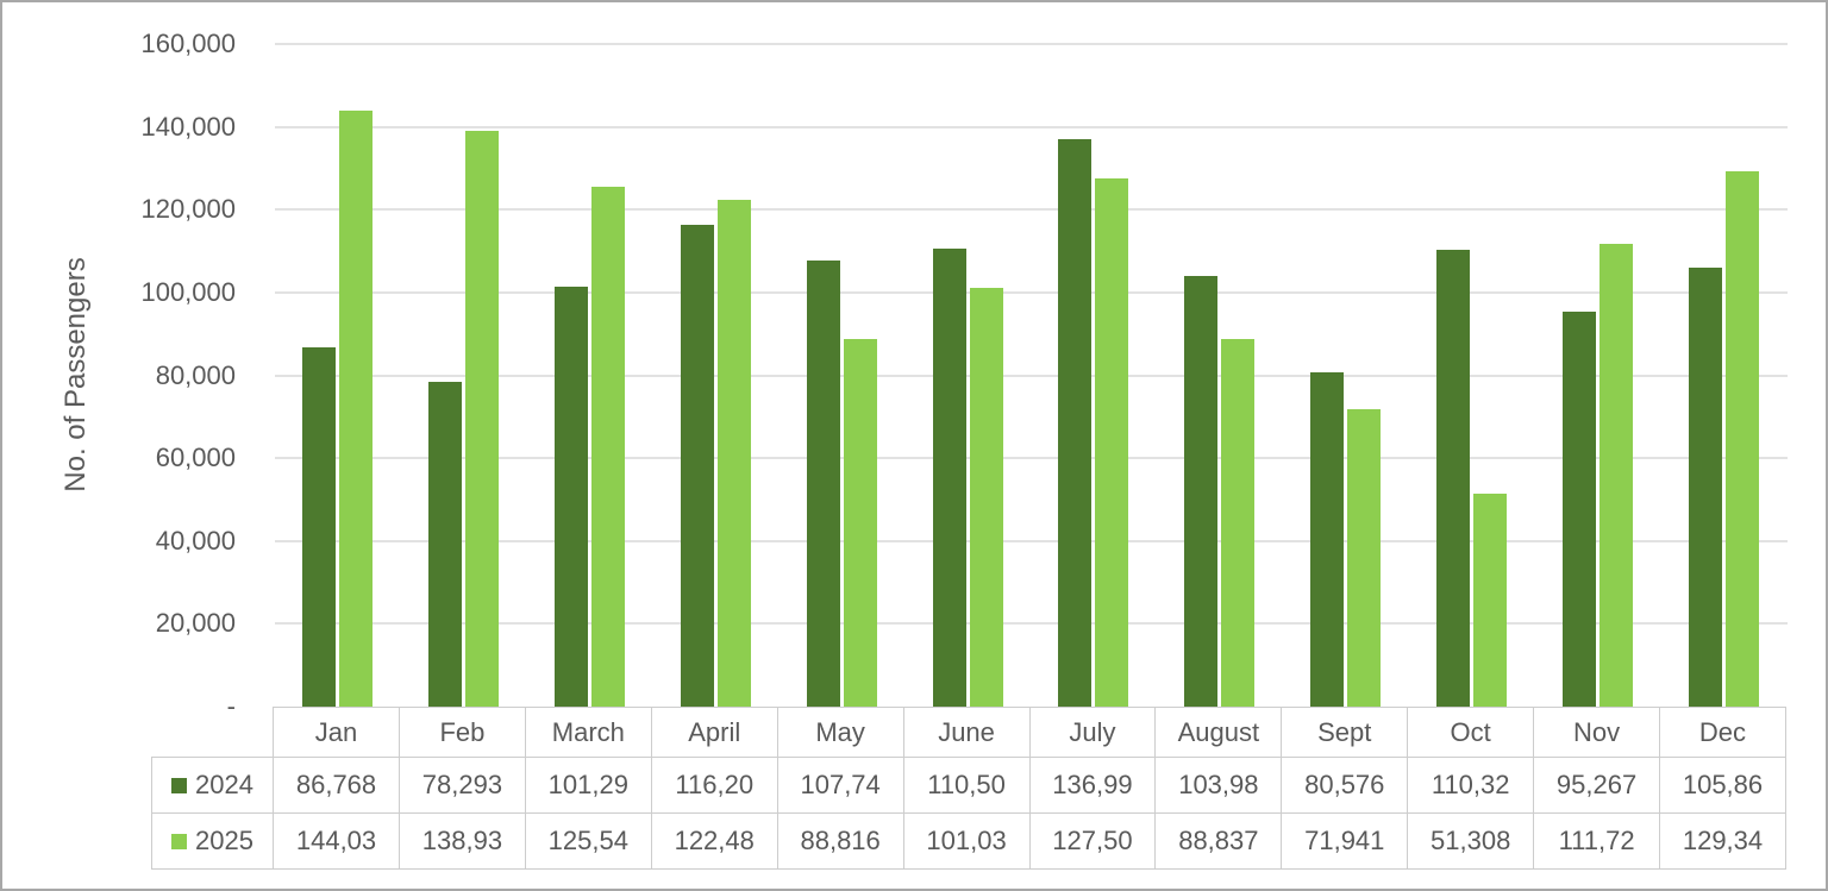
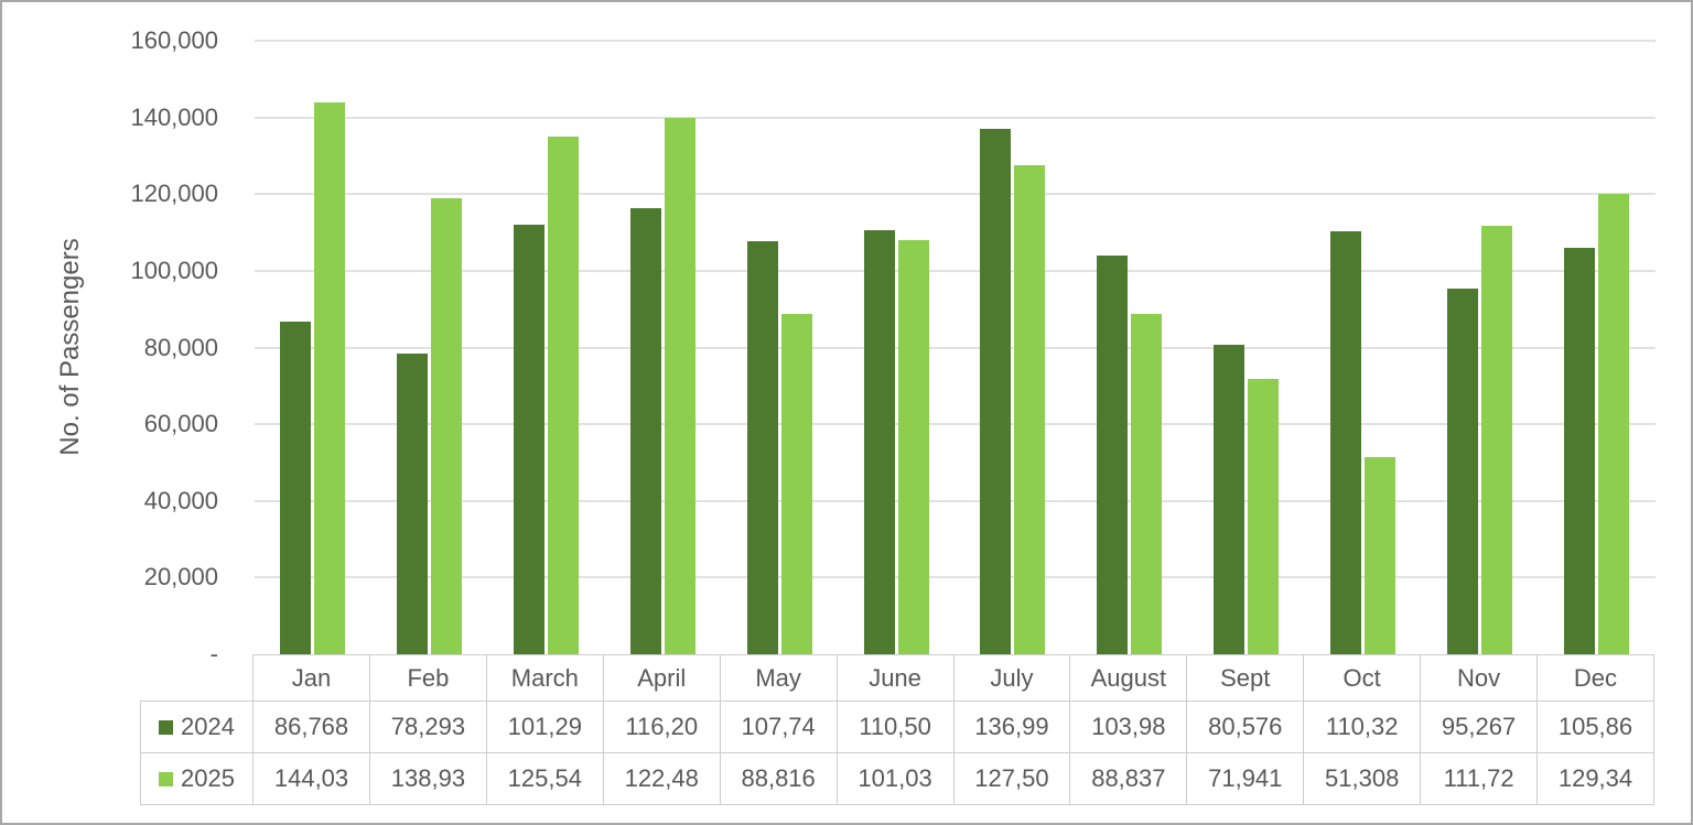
2025/Feb: 139000 -> 119000
2024/March: 101000 -> 112000
2025/March: 126000 -> 135000
2025/April: 122000 -> 140000
2025/June: 101000 -> 108000
2025/Dec: 129000 -> 120000
